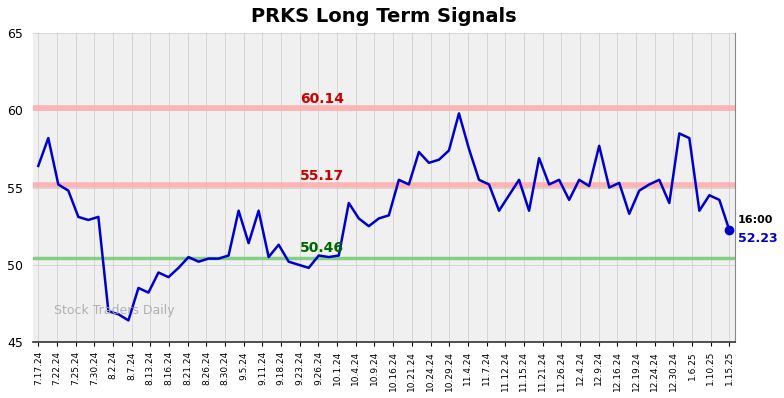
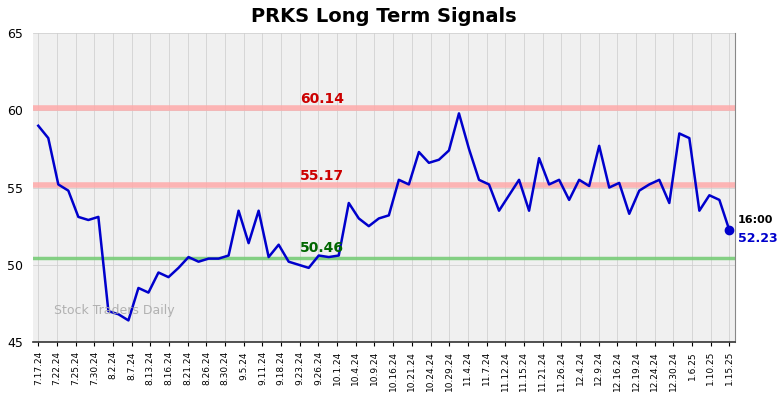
7.17.24: 56.4 -> 59.0
